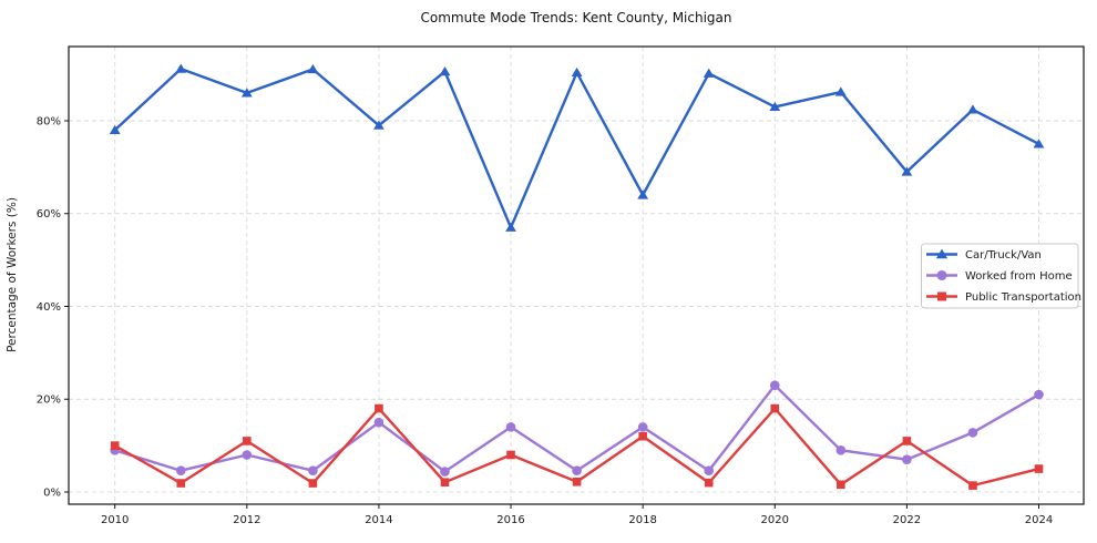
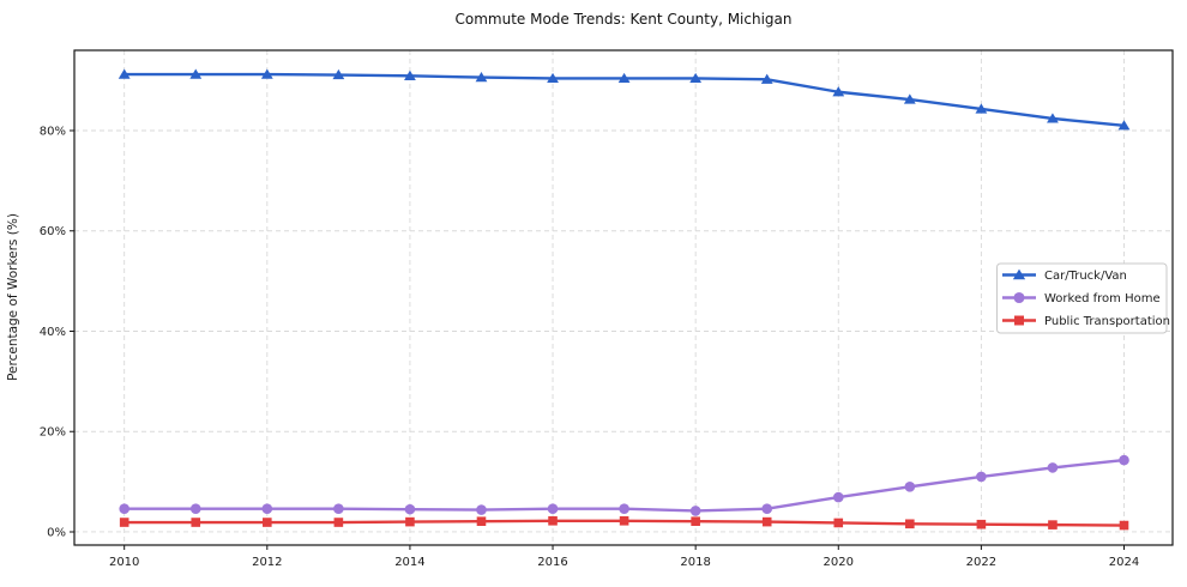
Car/Truck/Van/2010: 78% -> 91%
Worked from Home/2010: 9% -> 5%
Public Transportation/2010: 10% -> 2%
Car/Truck/Van/2012: 86% -> 91%
Worked from Home/2012: 8% -> 5%
Public Transportation/2012: 11% -> 2%
Car/Truck/Van/2014: 79% -> 91%
Worked from Home/2014: 15% -> 4%
Public Transportation/2014: 18% -> 2%
Car/Truck/Van/2016: 57% -> 90%
Worked from Home/2016: 14% -> 5%
Public Transportation/2016: 8% -> 2%
Car/Truck/Van/2018: 64% -> 90%
Worked from Home/2018: 14% -> 4%
Public Transportation/2018: 12% -> 2%
Car/Truck/Van/2020: 83% -> 88%
Worked from Home/2020: 23% -> 7%
Public Transportation/2020: 18% -> 2%
Car/Truck/Van/2022: 69% -> 84%
Worked from Home/2022: 7% -> 11%
Public Transportation/2022: 11% -> 2%
Car/Truck/Van/2024: 75% -> 81%
Worked from Home/2024: 21% -> 14%
Public Transportation/2024: 5% -> 1%
